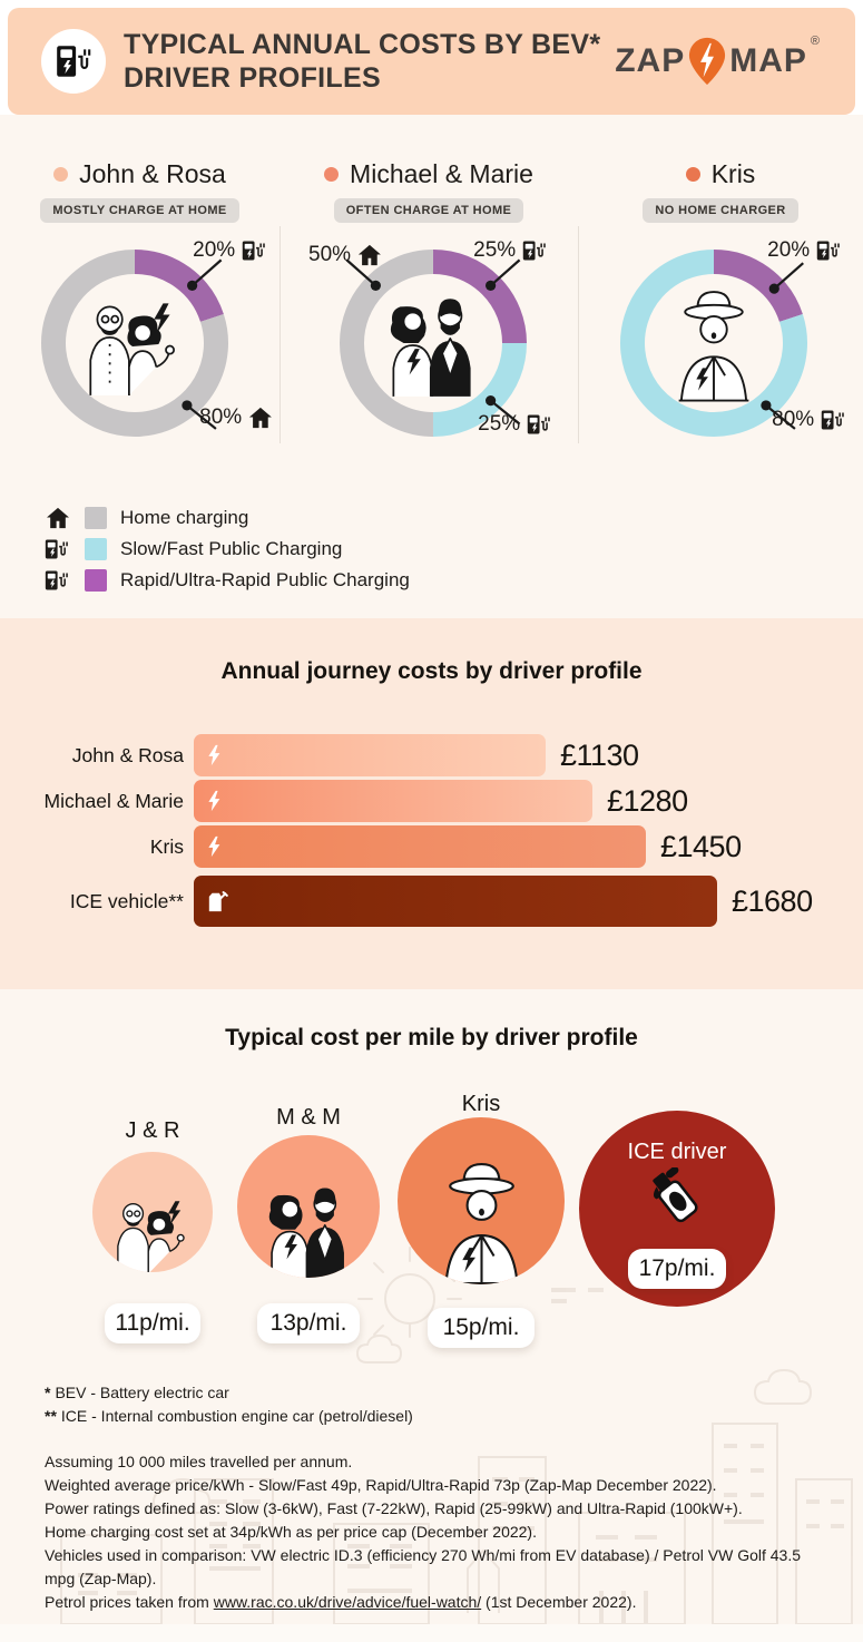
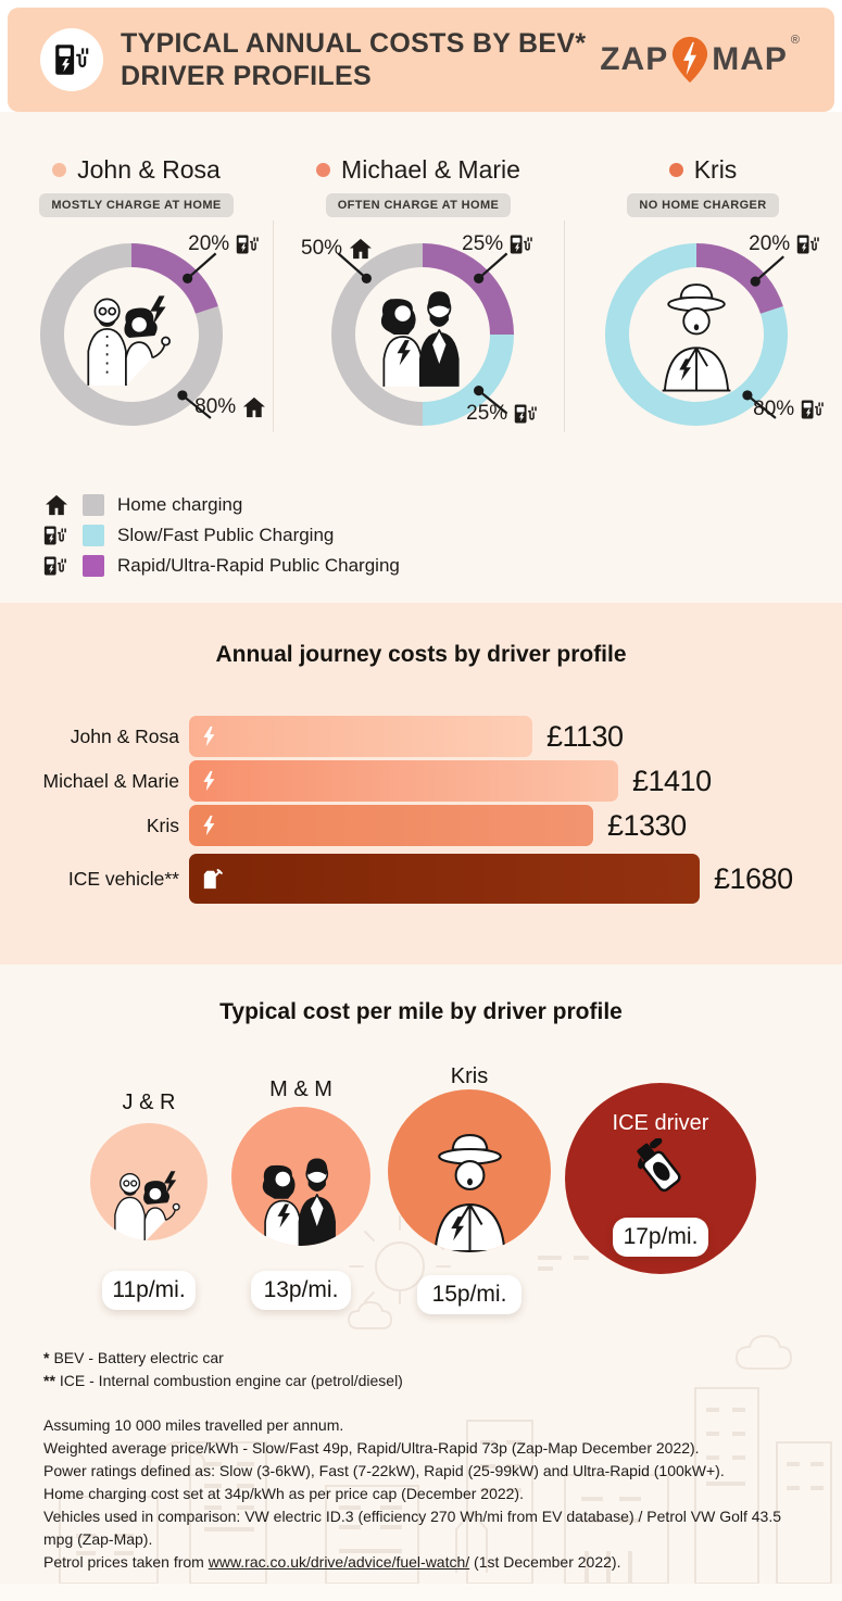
Annual journey costs by driver profile/Michael & Marie: £1280 -> £1410
Annual journey costs by driver profile/Kris: £1450 -> £1330
